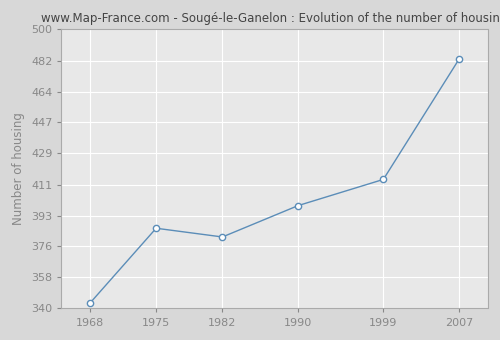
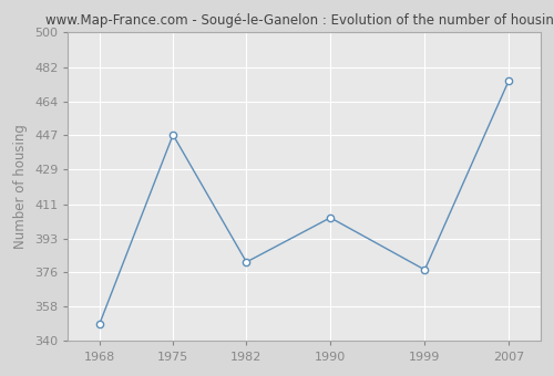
1968: 343 -> 349
1975: 386 -> 447
1990: 399 -> 404
1999: 414 -> 377
2007: 483 -> 475
